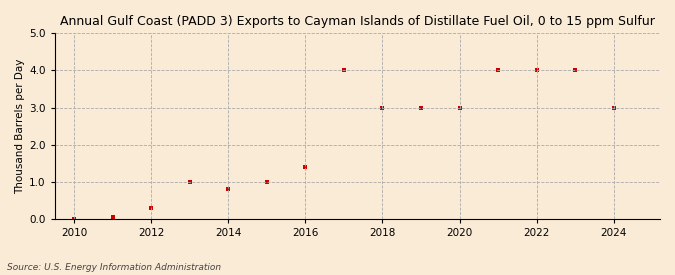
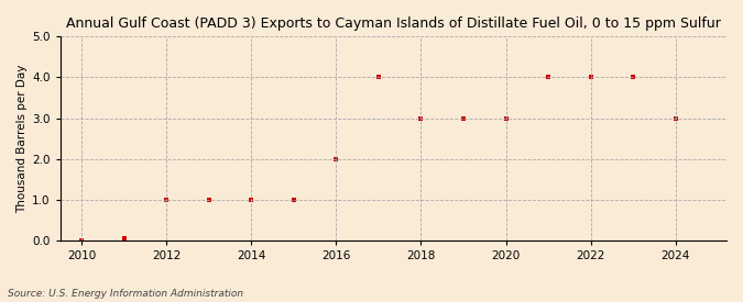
2012: 0.30 -> 1.00
2014: 0.80 -> 1.00
2016: 1.40 -> 2.00
